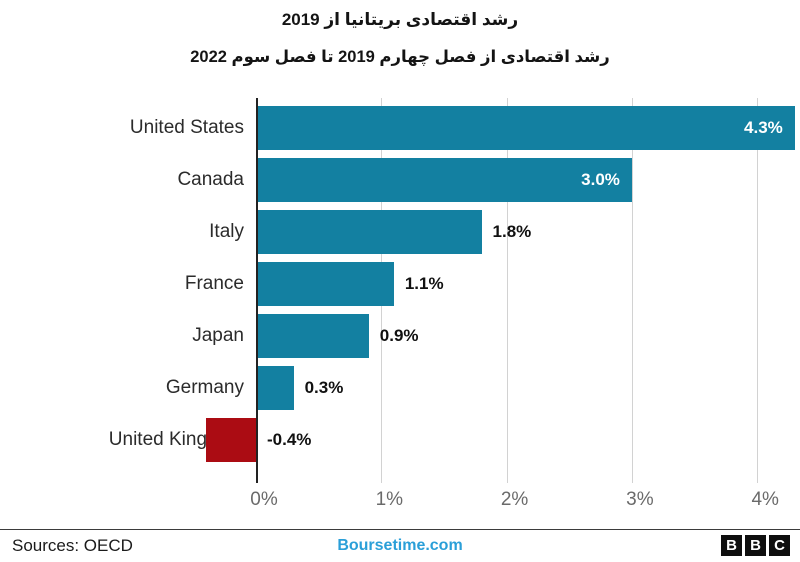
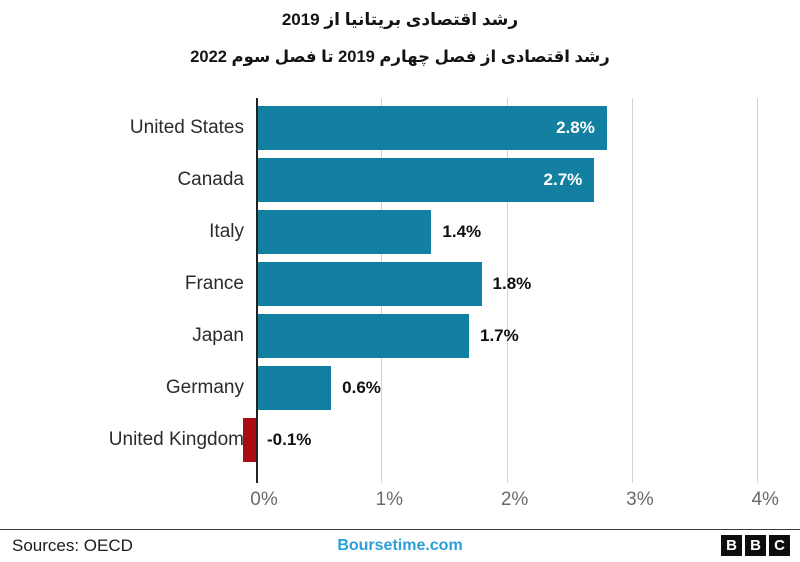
United States: 4.3% -> 2.8%
Canada: 3.0% -> 2.7%
Italy: 1.8% -> 1.4%
France: 1.1% -> 1.8%
Japan: 0.9% -> 1.7%
Germany: 0.3% -> 0.6%
United Kingdom: -0.4% -> -0.1%
